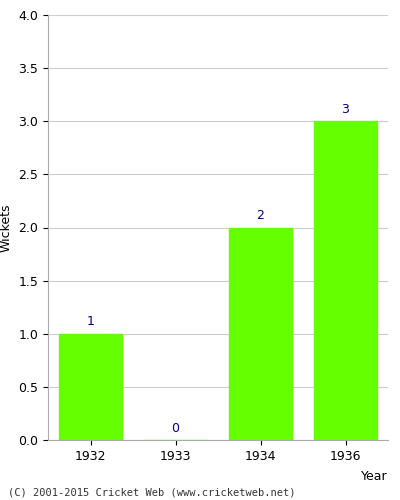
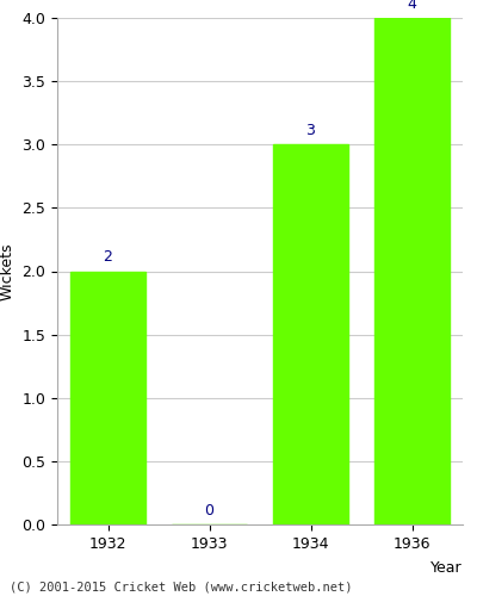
1932: 1 -> 2
1934: 2 -> 3
1936: 3 -> 4
